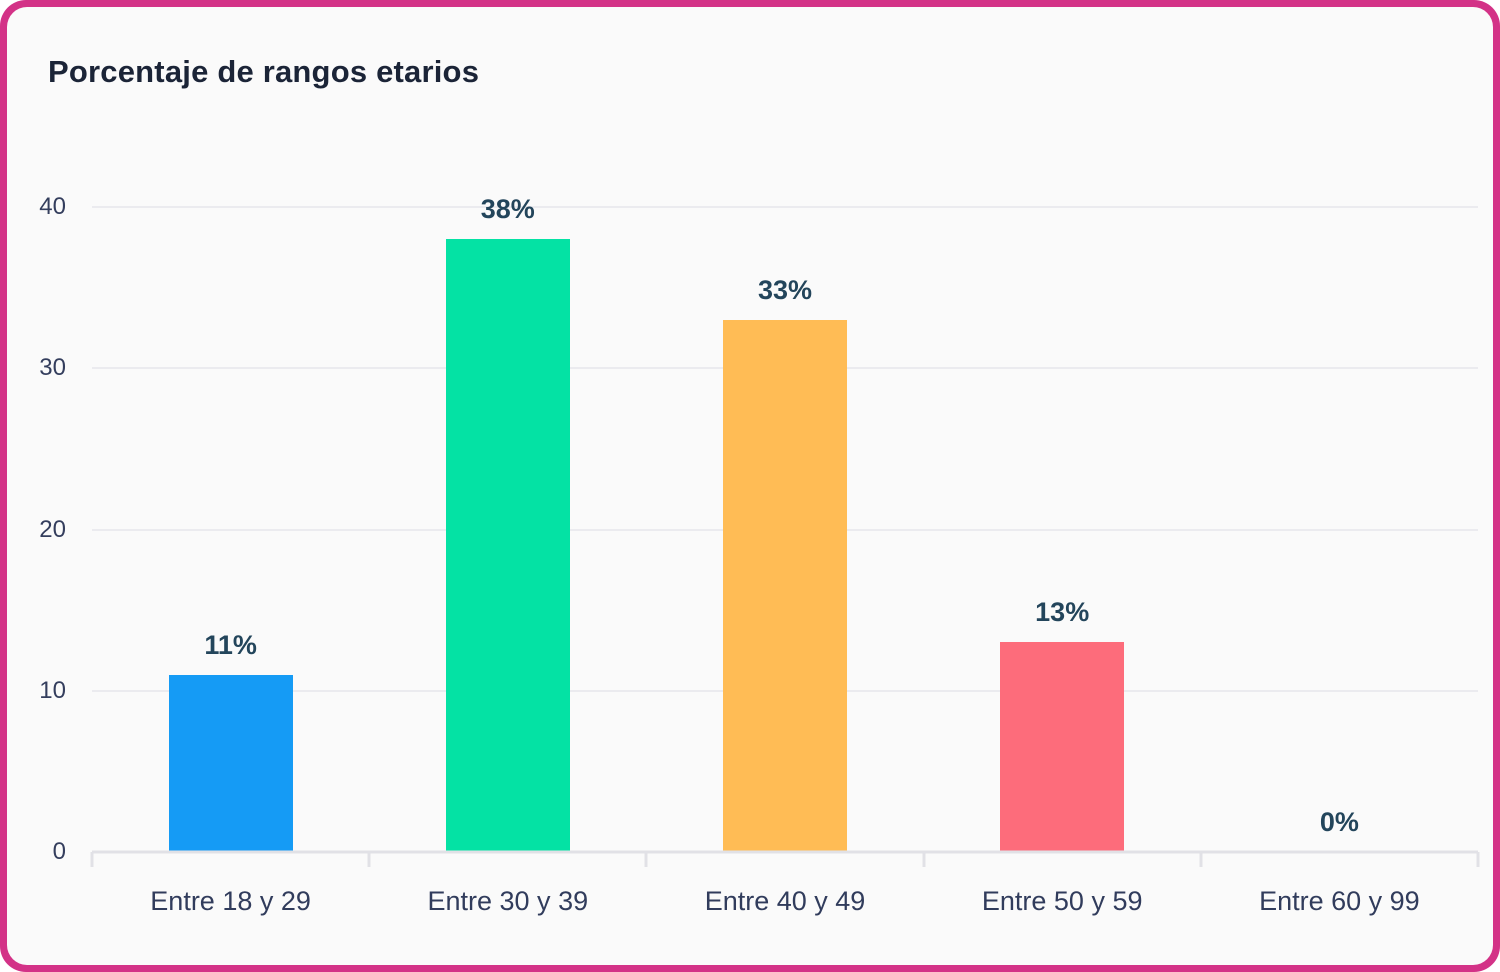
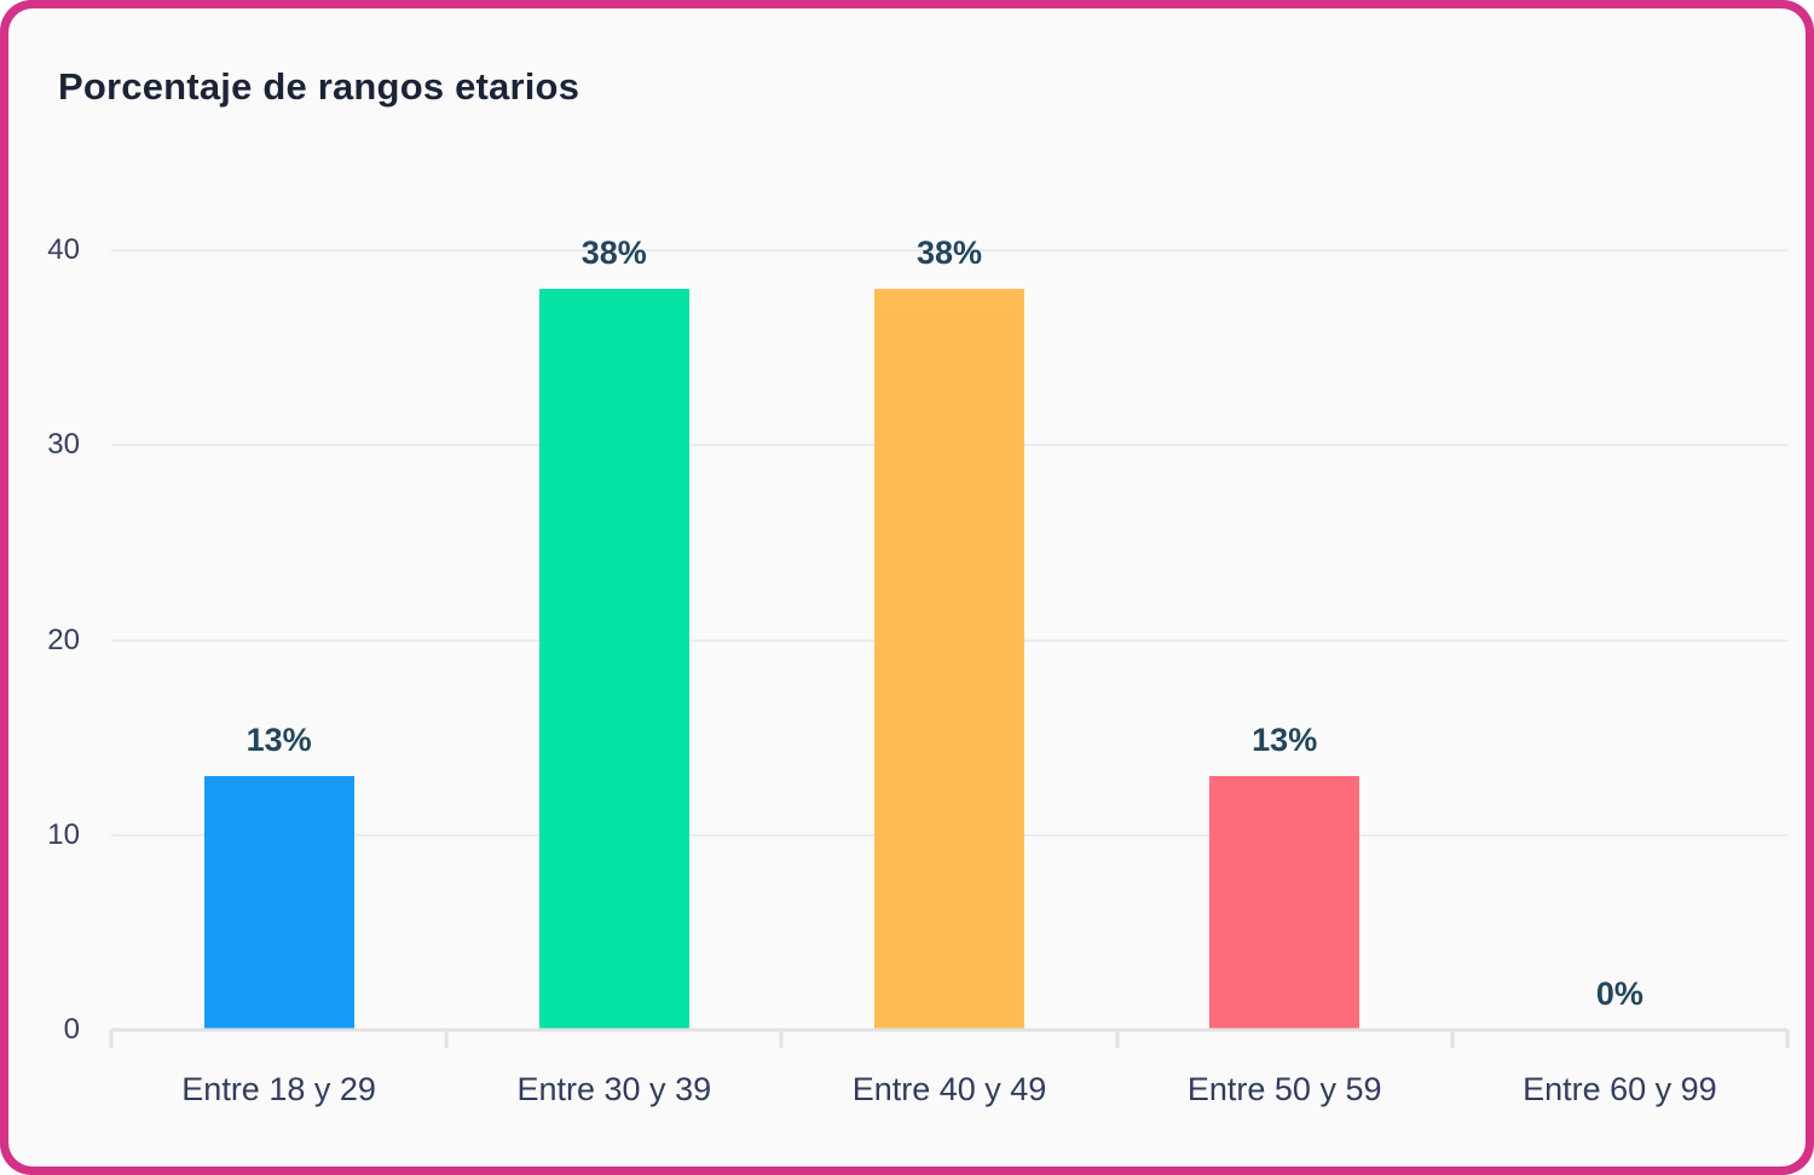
Entre 18 y 29: 11% -> 13%
Entre 40 y 49: 33% -> 38%
